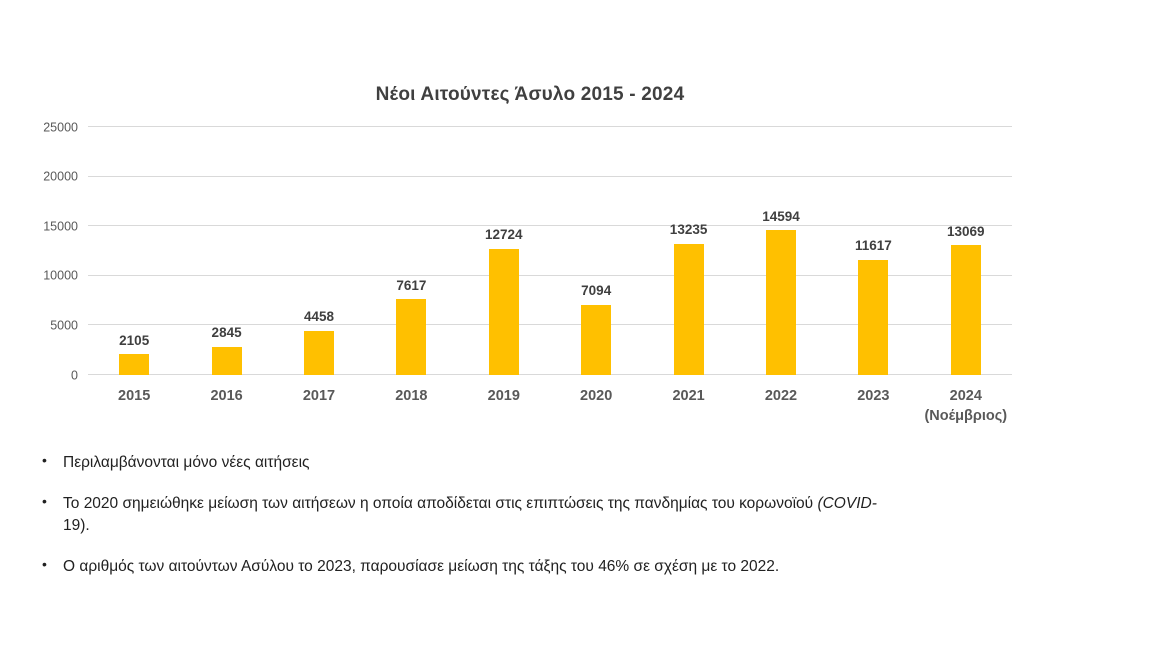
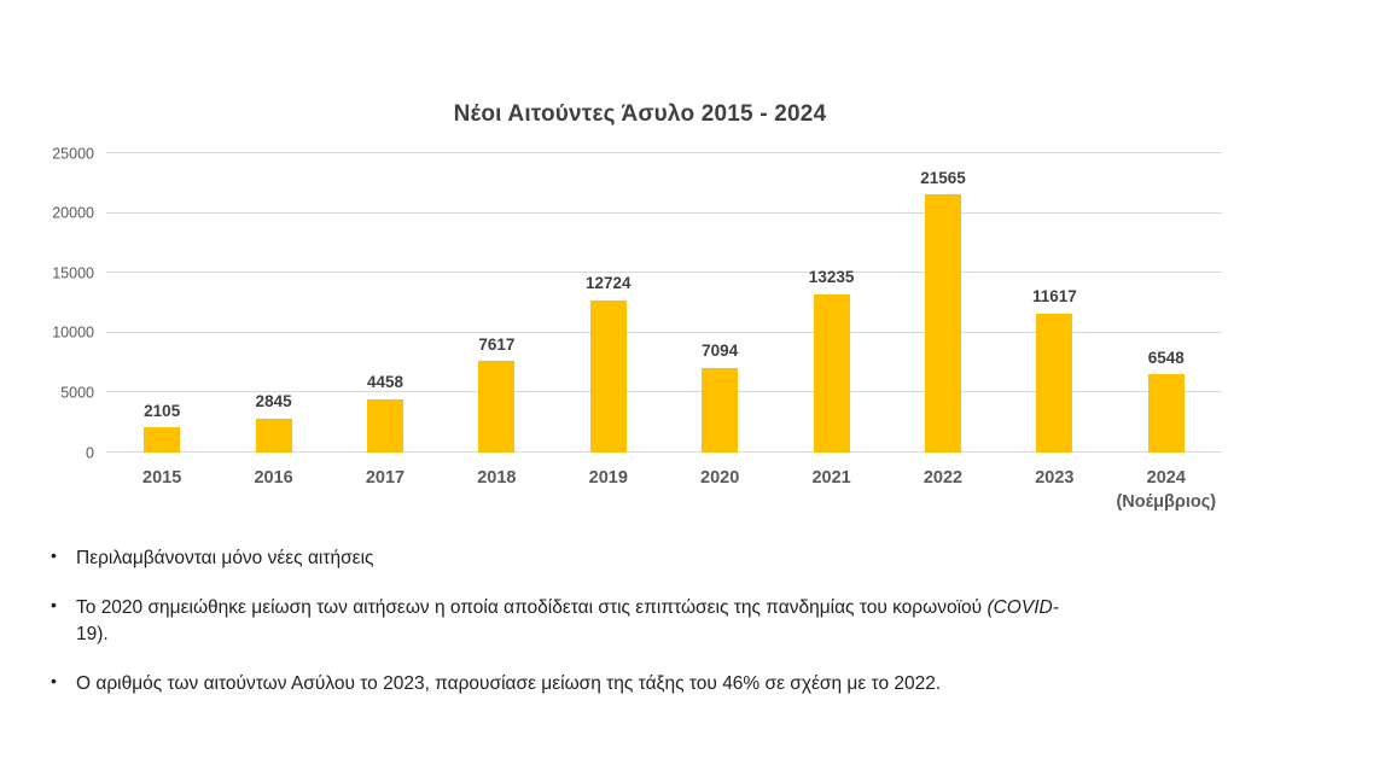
2022: 14594 -> 21565
2024: 13069 -> 6548
